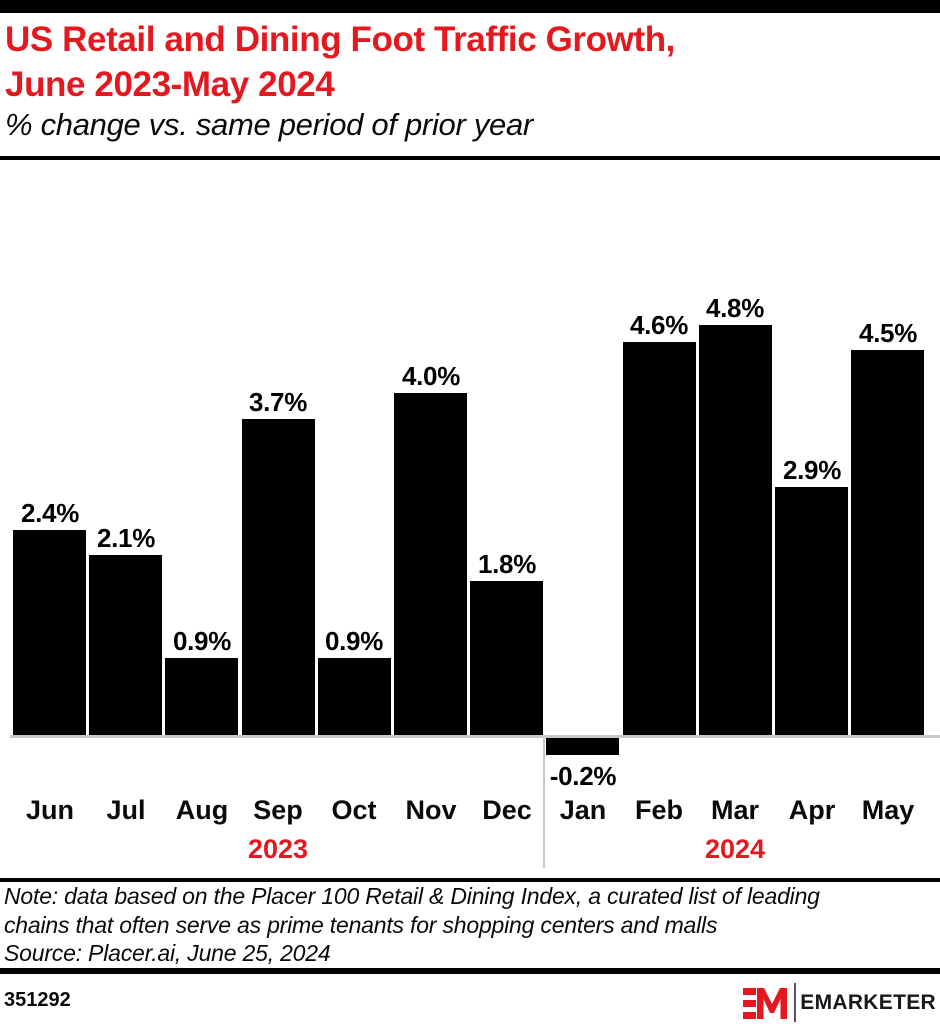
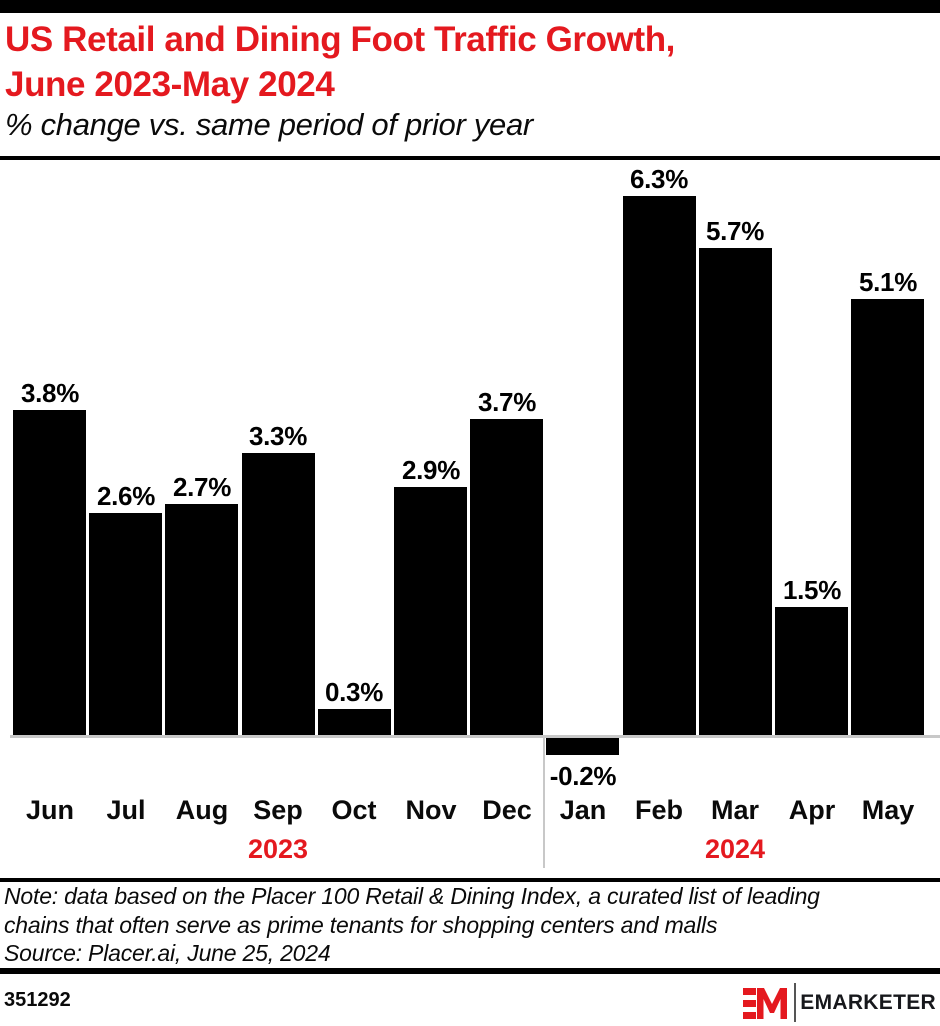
Jun: 2.4% -> 3.8%
Jul: 2.1% -> 2.6%
Aug: 0.9% -> 2.7%
Sep: 3.7% -> 3.3%
Oct: 0.9% -> 0.3%
Nov: 4.0% -> 2.9%
Dec: 1.8% -> 3.7%
Feb: 4.6% -> 6.3%
Mar: 4.8% -> 5.7%
Apr: 2.9% -> 1.5%
May: 4.5% -> 5.1%
